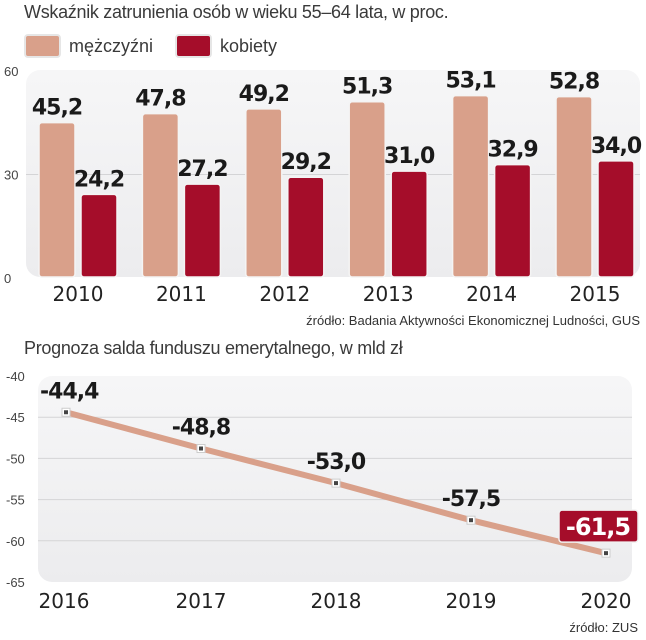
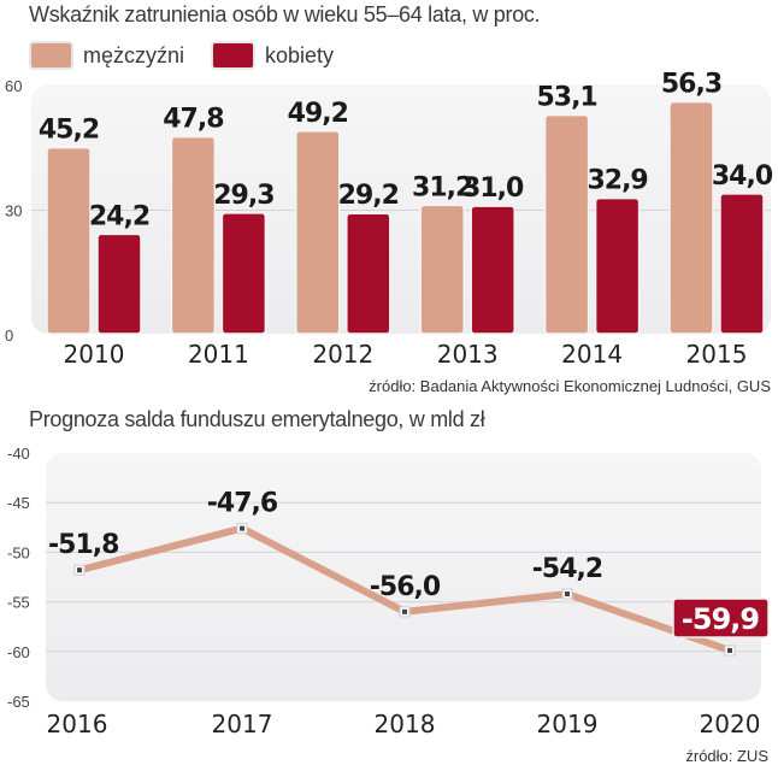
Wskaźnik zatrunienia osób w wieku 55–64 lata, w proc./kobiety/2011: 27,2 -> 29,3
Wskaźnik zatrunienia osób w wieku 55–64 lata, w proc./mężczyźni/2013: 51,3 -> 31,2
Wskaźnik zatrunienia osób w wieku 55–64 lata, w proc./mężczyźni/2015: 52,8 -> 56,3
Prognoza salda funduszu emerytalnego, w mld zł/2016: -44,4 -> -51,8
Prognoza salda funduszu emerytalnego, w mld zł/2017: -48,8 -> -47,6
Prognoza salda funduszu emerytalnego, w mld zł/2018: -53,0 -> -56,0
Prognoza salda funduszu emerytalnego, w mld zł/2019: -57,5 -> -54,2
Prognoza salda funduszu emerytalnego, w mld zł/2020: -61,5 -> -59,9
